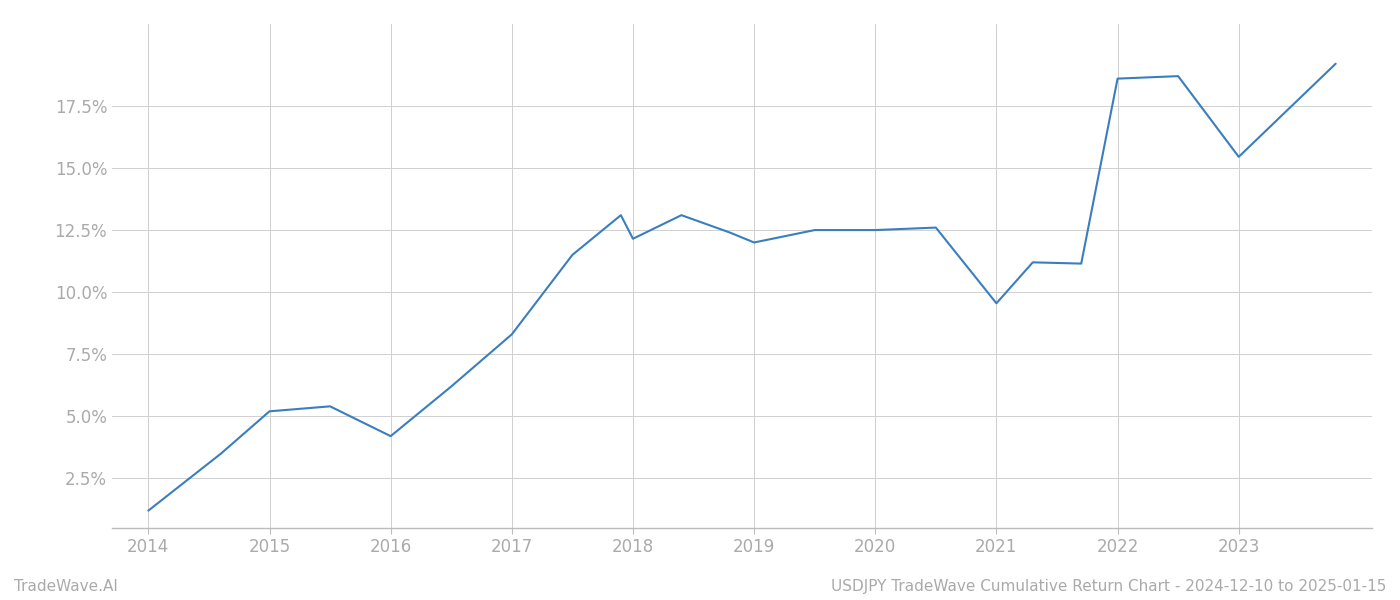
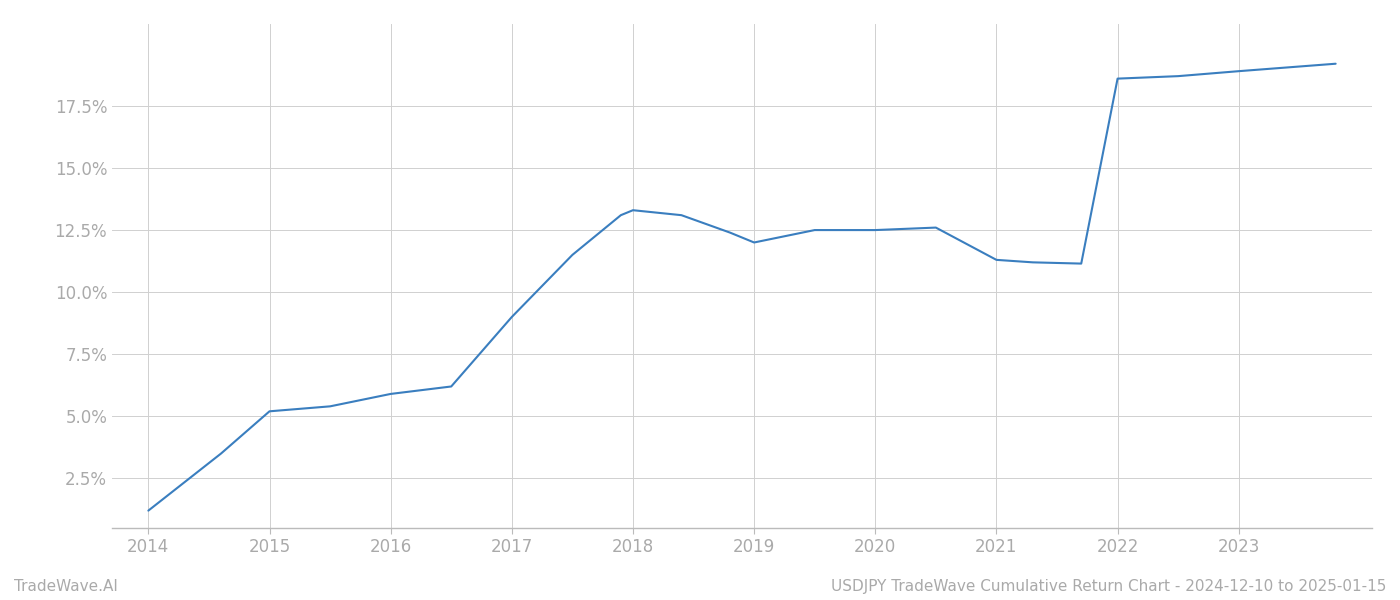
2016: 4.20% -> 5.90%
2017: 8.30% -> 9.00%
2018: 12.15% -> 13.30%
2021: 9.55% -> 11.30%
2023: 15.45% -> 18.90%
